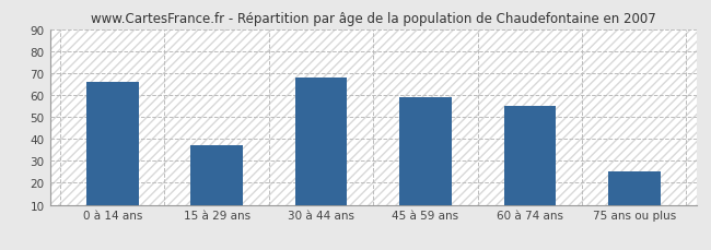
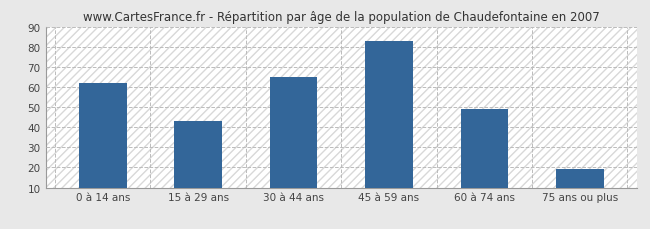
0 à 14 ans: 66 -> 62
15 à 29 ans: 37 -> 43
30 à 44 ans: 68 -> 65
45 à 59 ans: 59 -> 83
60 à 74 ans: 55 -> 49
75 ans ou plus: 25 -> 19
